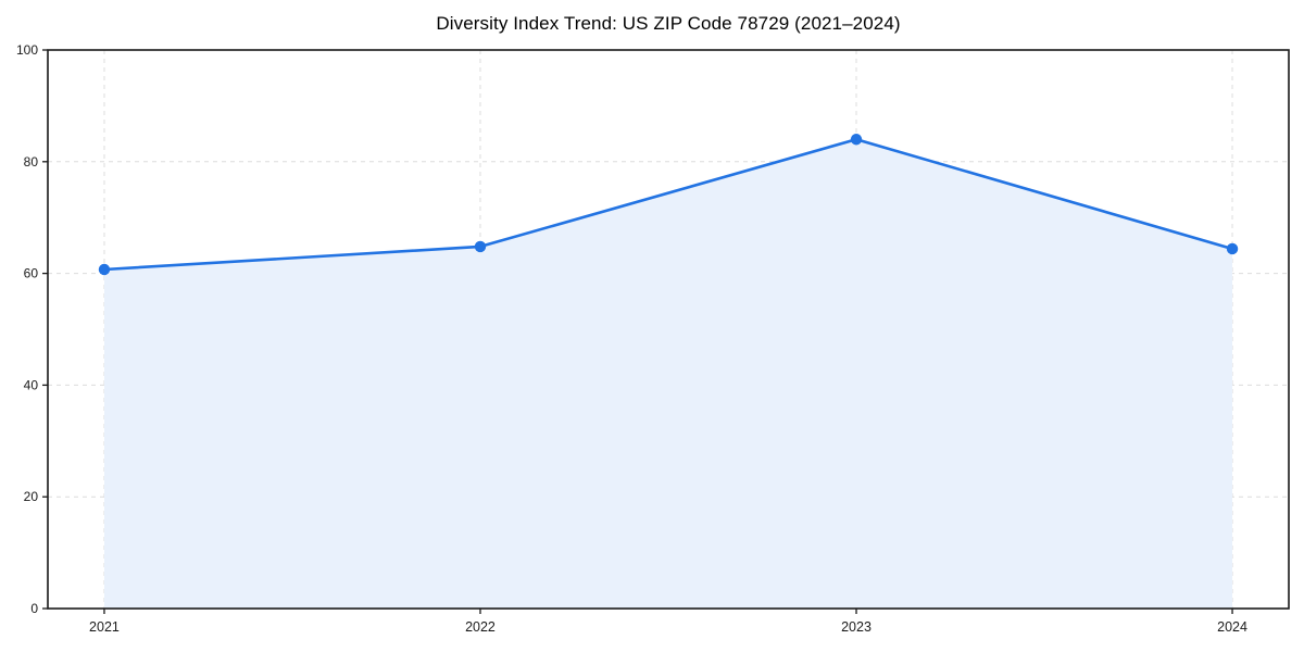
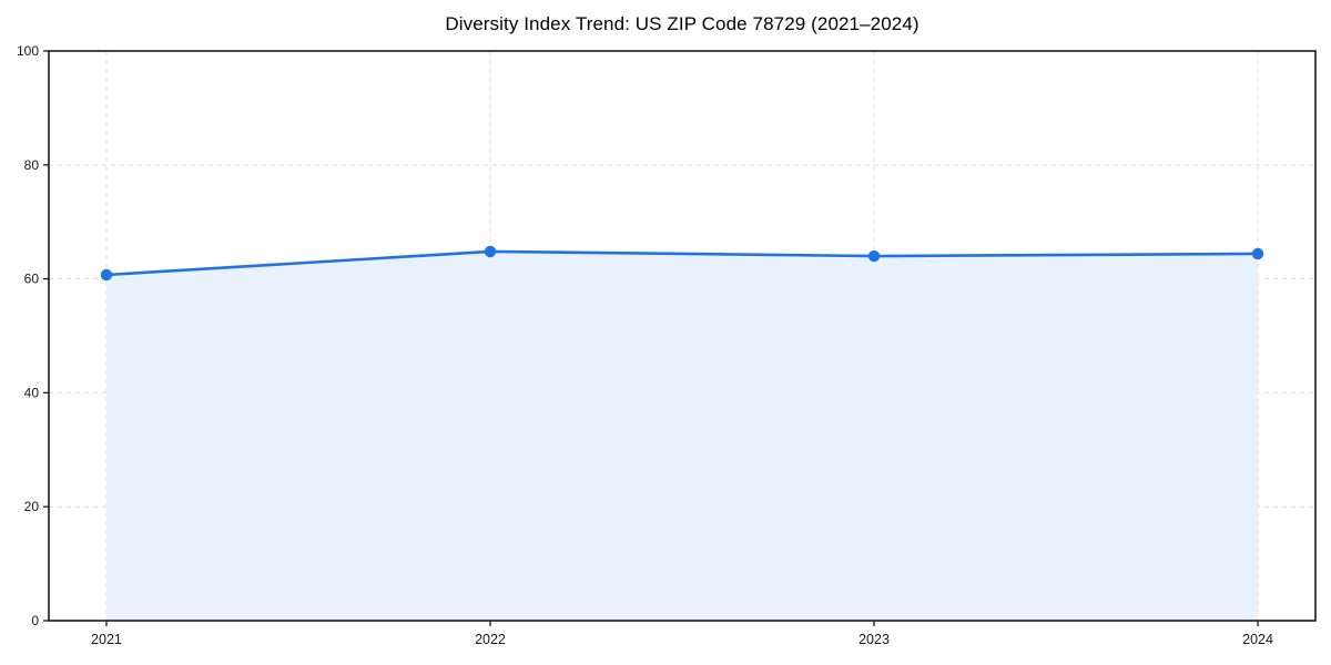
2023: 84 -> 64
